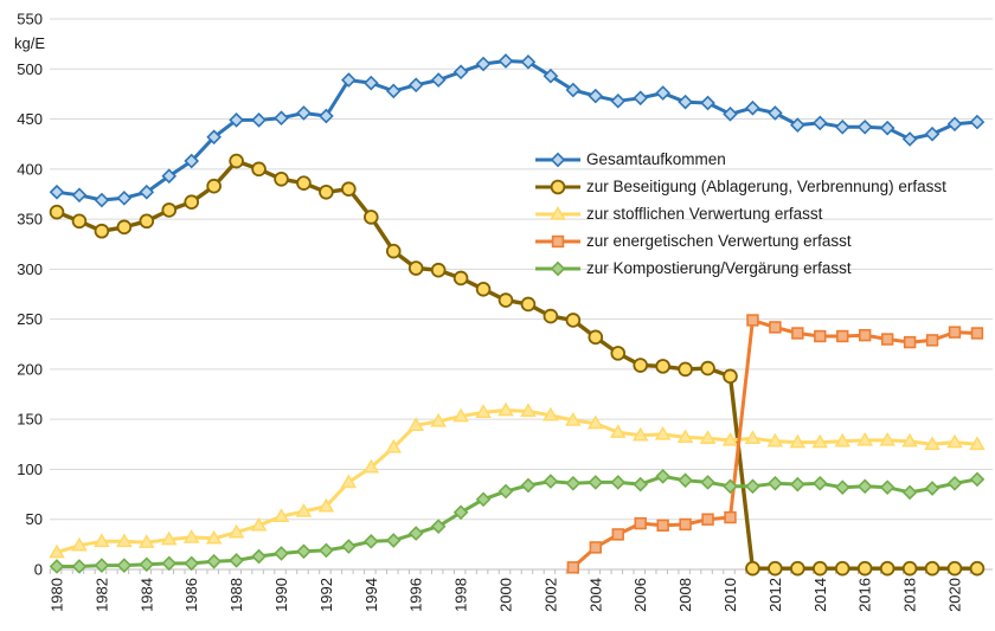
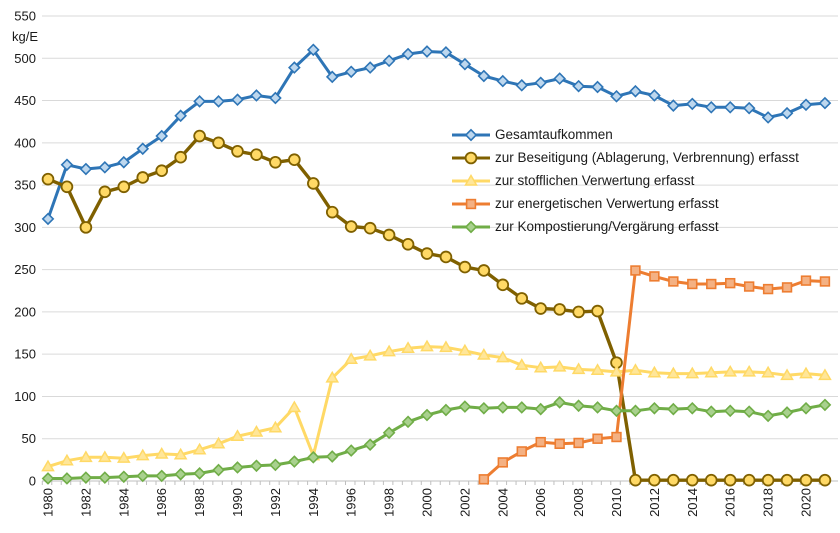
Gesamtaufkommen/1980: 380 -> 310
zur Beseitigung (Ablagerung, Verbrennung) erfasst/1982: 340 -> 300
Gesamtaufkommen/1994: 490 -> 510
zur stofflichen Verwertung erfasst/1994: 100 -> 30
zur Beseitigung (Ablagerung, Verbrennung) erfasst/2010: 190 -> 140
